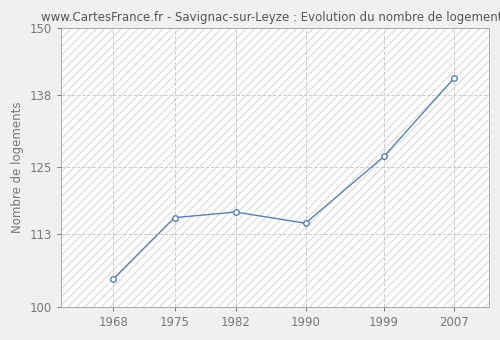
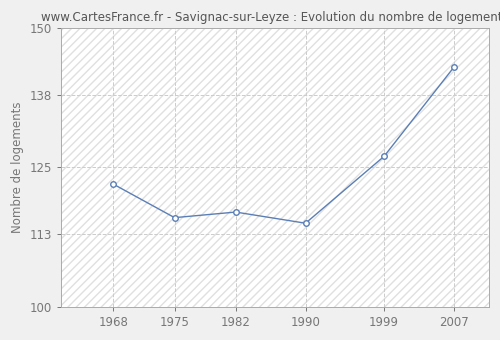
1968: 105 -> 122
2007: 141 -> 143
